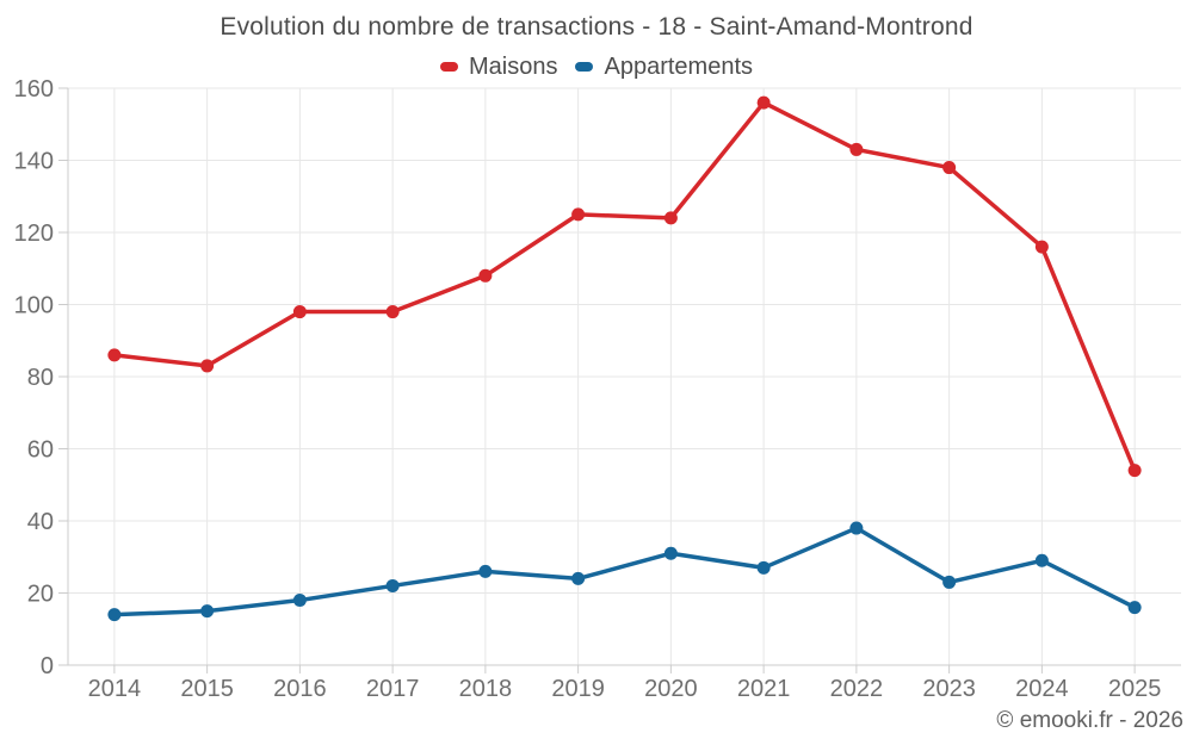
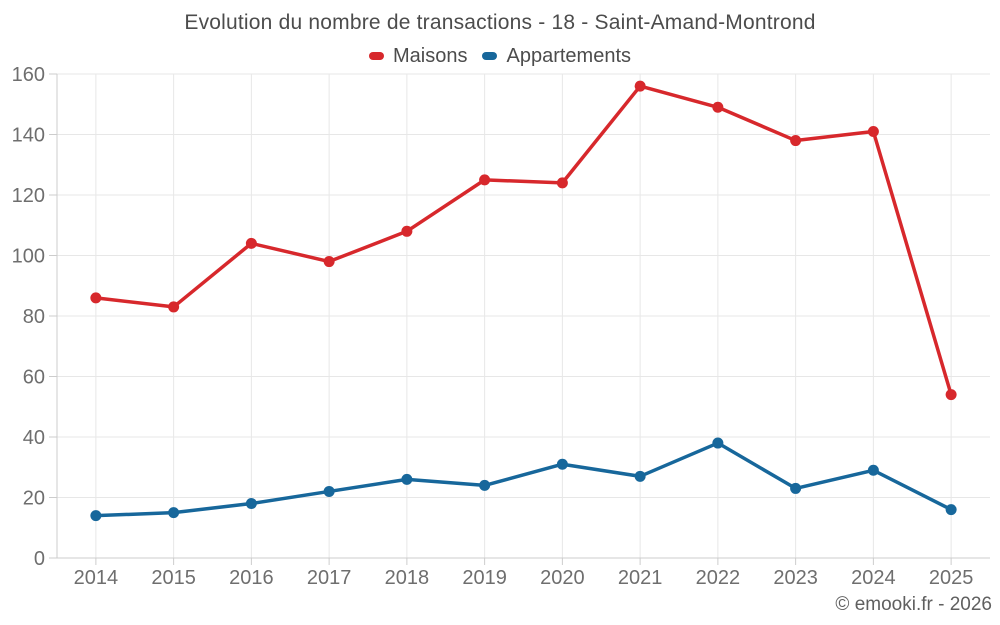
Maisons/2016: 98 -> 104
Maisons/2022: 143 -> 149
Maisons/2024: 116 -> 141
